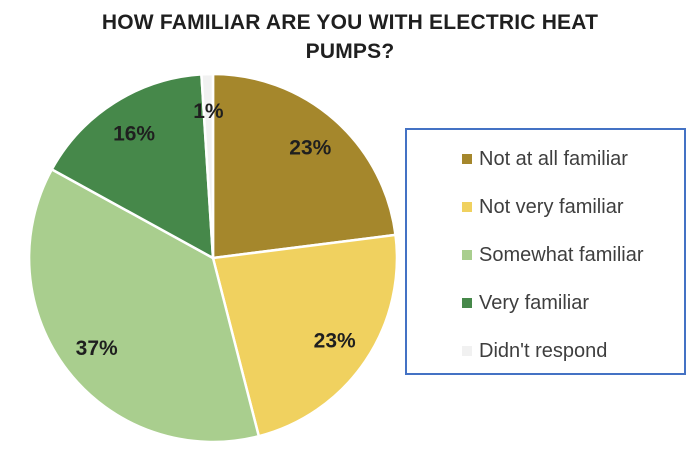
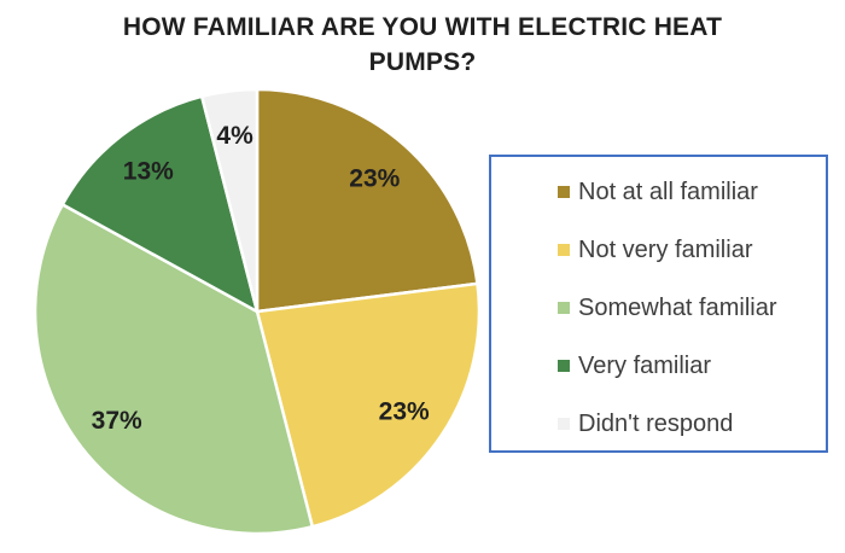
Very familiar: 16% -> 13%
Didn't respond: 1% -> 4%
